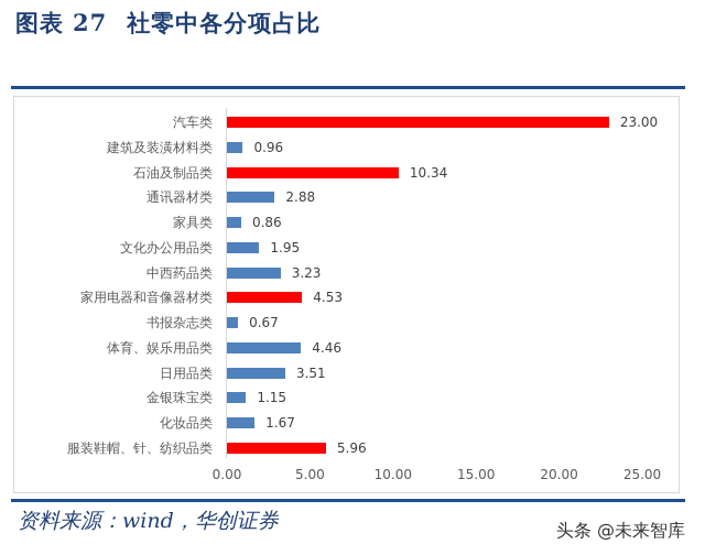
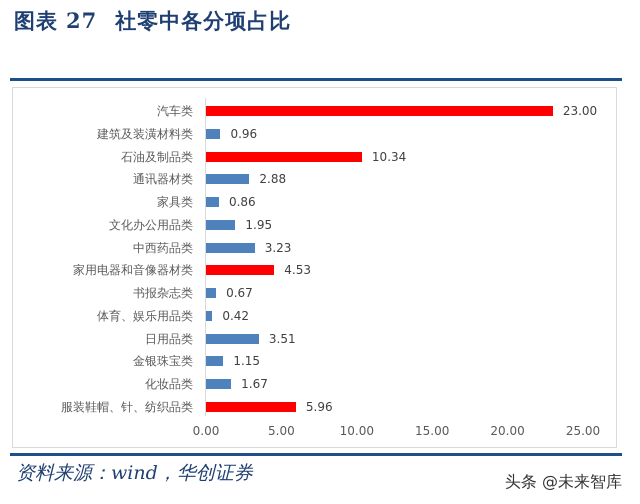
体育、娱乐用品类: 4.46 -> 0.42
